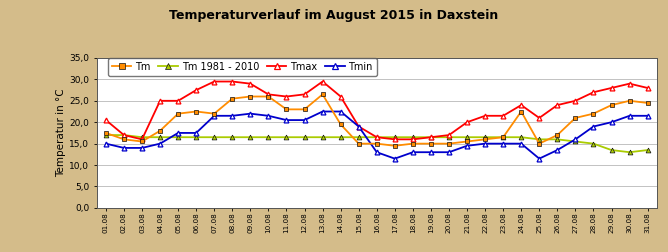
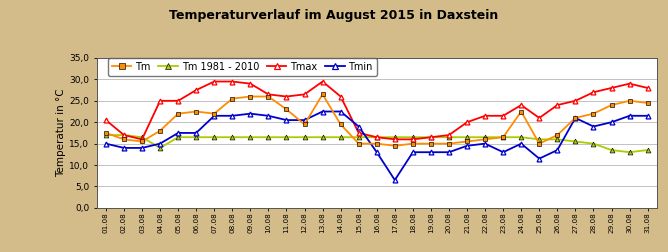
Tm 1981 - 2010/04.08: 16,5 -> 14,0
Tm/12.08: 23,0 -> 19,5
Tmax/15.08: 19,0 -> 17,5
Tmin/17.08: 11,5 -> 6,5
Tmin/23.08: 15,0 -> 13,0
Tmin/27.08: 16,0 -> 21,0
